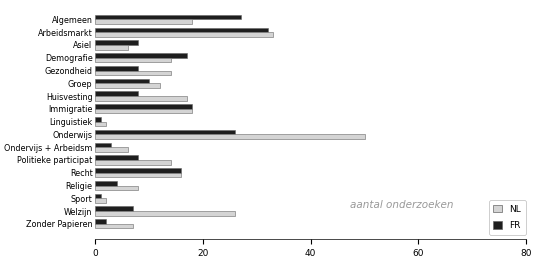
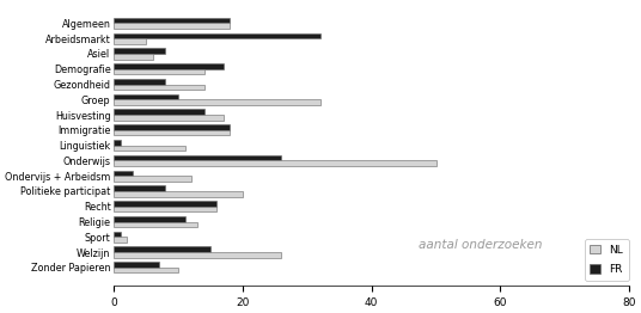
FR/Algemeen: 27 -> 18
NL/Arbeidsmarkt: 33 -> 5
NL/Groep: 12 -> 32
FR/Huisvesting: 8 -> 14
NL/Linguistiek: 2 -> 11
NL/Ondervijs + Arbeidsm: 6 -> 12
NL/Politieke participat: 14 -> 20
FR/Religie: 4 -> 11
NL/Religie: 8 -> 13
FR/Welzijn: 7 -> 15
FR/Zonder Papieren: 2 -> 7
NL/Zonder Papieren: 7 -> 10
